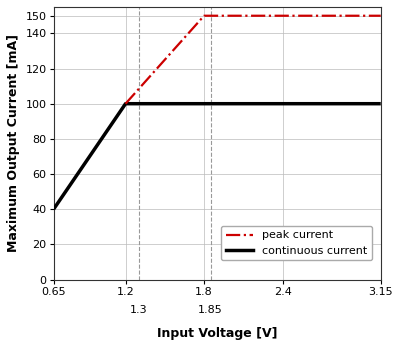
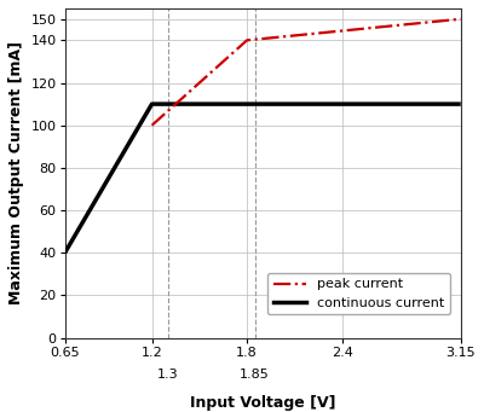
continuous current/1.2: 100 -> 110
peak current/1.8: 150 -> 140
continuous current/3.15: 100 -> 110
